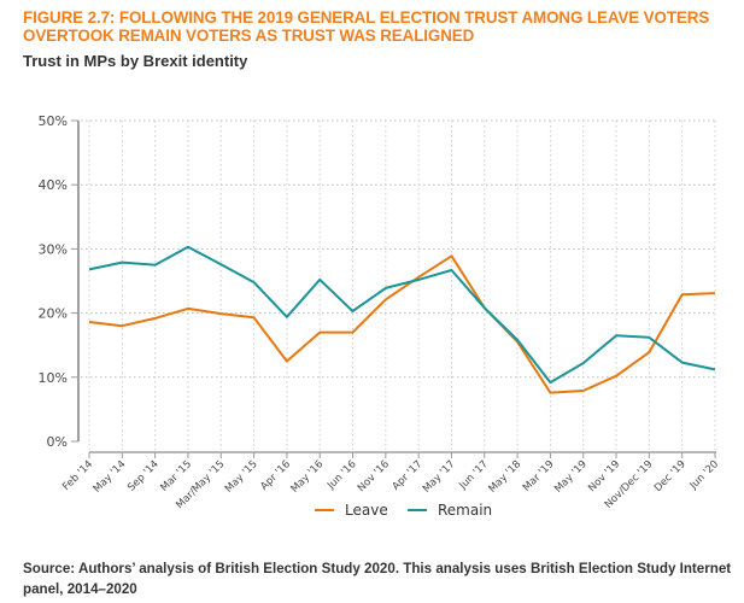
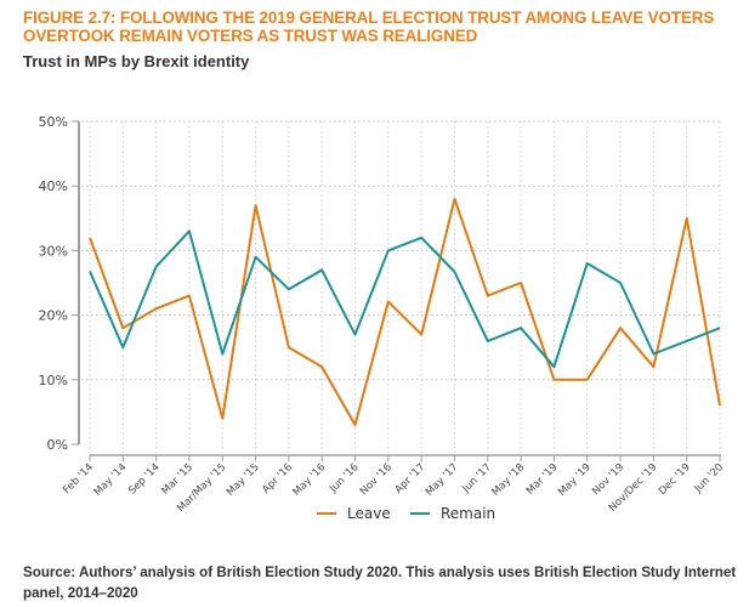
Leave/Feb '14: 19% -> 32%
Remain/May '14: 28% -> 15%
Leave/Sep '14: 19% -> 21%
Leave/Mar '15: 21% -> 23%
Remain/Mar '15: 30% -> 33%
Leave/Mar/May '15: 20% -> 4%
Remain/Mar/May '15: 28% -> 14%
Leave/May '15: 19% -> 37%
Remain/May '15: 25% -> 29%
Leave/Apr '16: 12% -> 15%
Remain/Apr '16: 19% -> 24%
Leave/May '16: 17% -> 12%
Remain/May '16: 25% -> 27%
Leave/Jun '16: 17% -> 3%
Remain/Jun '16: 20% -> 17%
Remain/Nov '16: 24% -> 30%
Leave/Apr '17: 26% -> 17%
Remain/Apr '17: 25% -> 32%
Leave/May '17: 29% -> 38%
Leave/Jun '17: 21% -> 23%
Remain/Jun '17: 21% -> 16%
Leave/May '18: 16% -> 25%
Remain/May '18: 16% -> 18%
Leave/Mar '19: 8% -> 10%
Remain/Mar '19: 9% -> 12%
Leave/May '19: 8% -> 10%
Remain/May '19: 12% -> 28%
Leave/Nov '19: 10% -> 18%
Remain/Nov '19: 16% -> 25%
Leave/Nov/Dec '19: 14% -> 12%
Remain/Nov/Dec '19: 16% -> 14%
Leave/Dec '19: 23% -> 35%
Remain/Dec '19: 12% -> 16%
Leave/Jun '20: 23% -> 6%
Remain/Jun '20: 11% -> 18%
